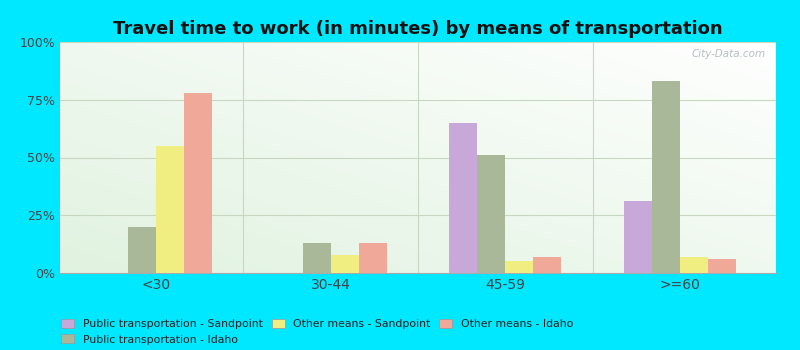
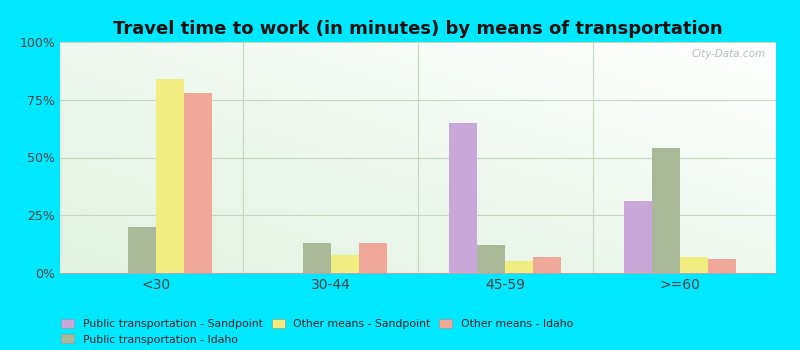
Other means - Sandpoint/<30: 55% -> 84%
Public transportation - Idaho/45-59: 51% -> 12%
Public transportation - Idaho/>=60: 83% -> 54%
